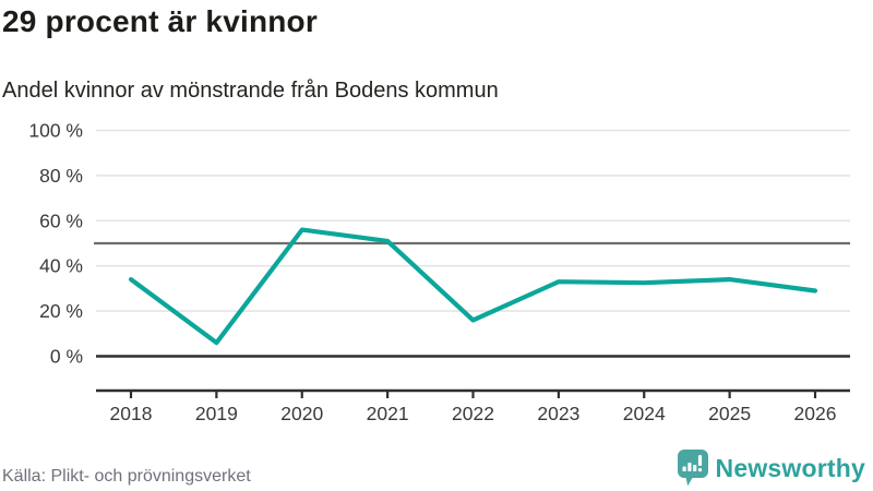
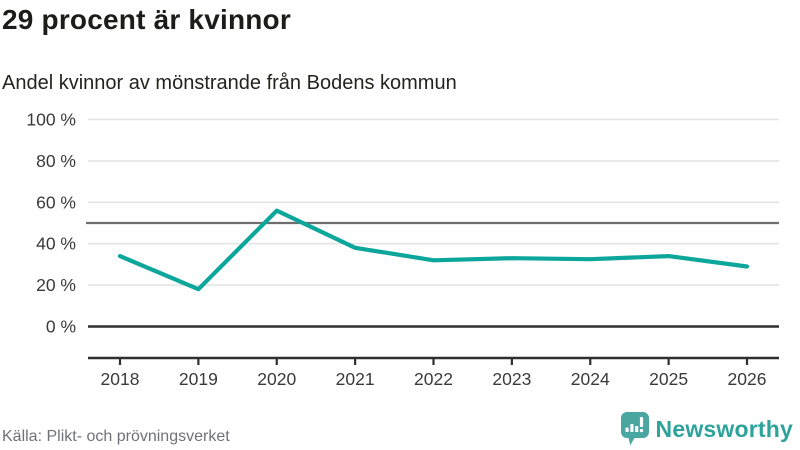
2019: 6% -> 18%
2021: 51% -> 38%
2022: 16% -> 32%
